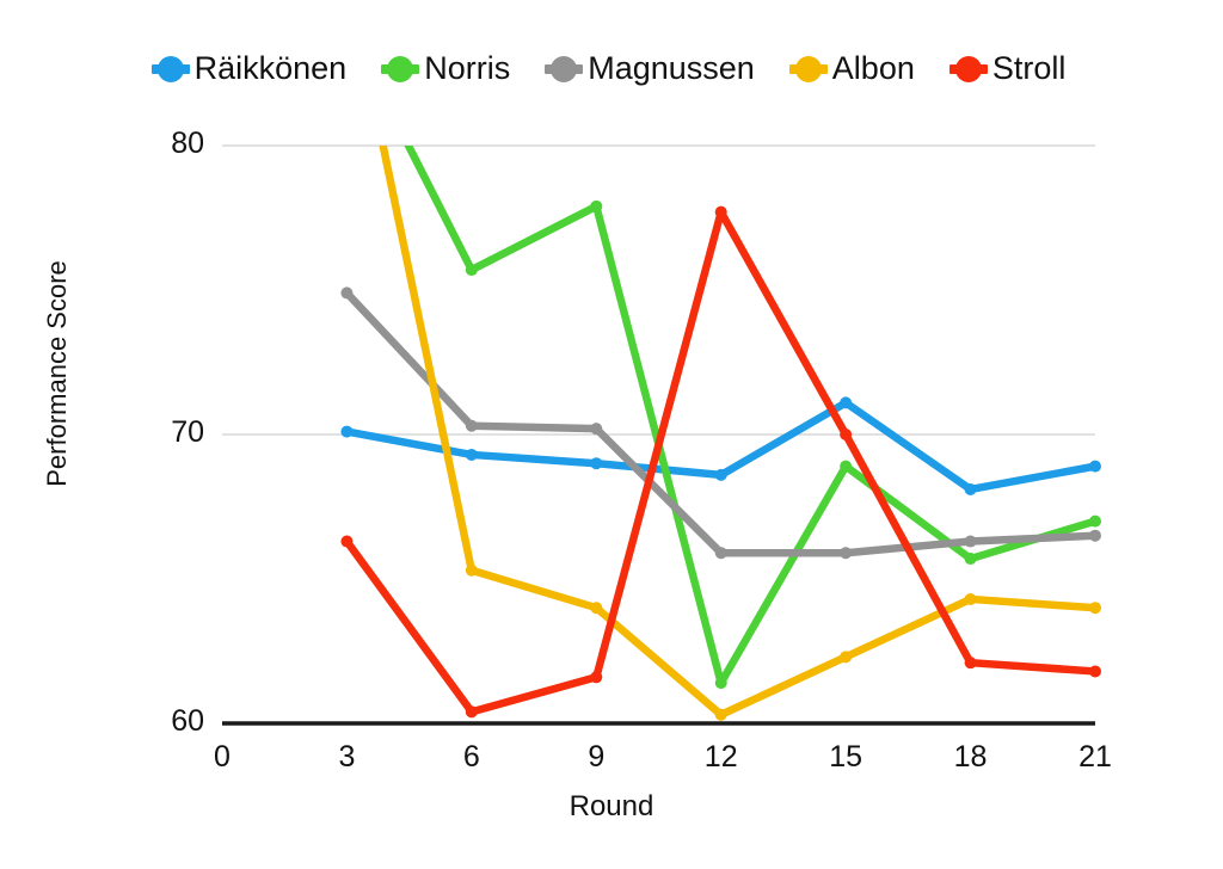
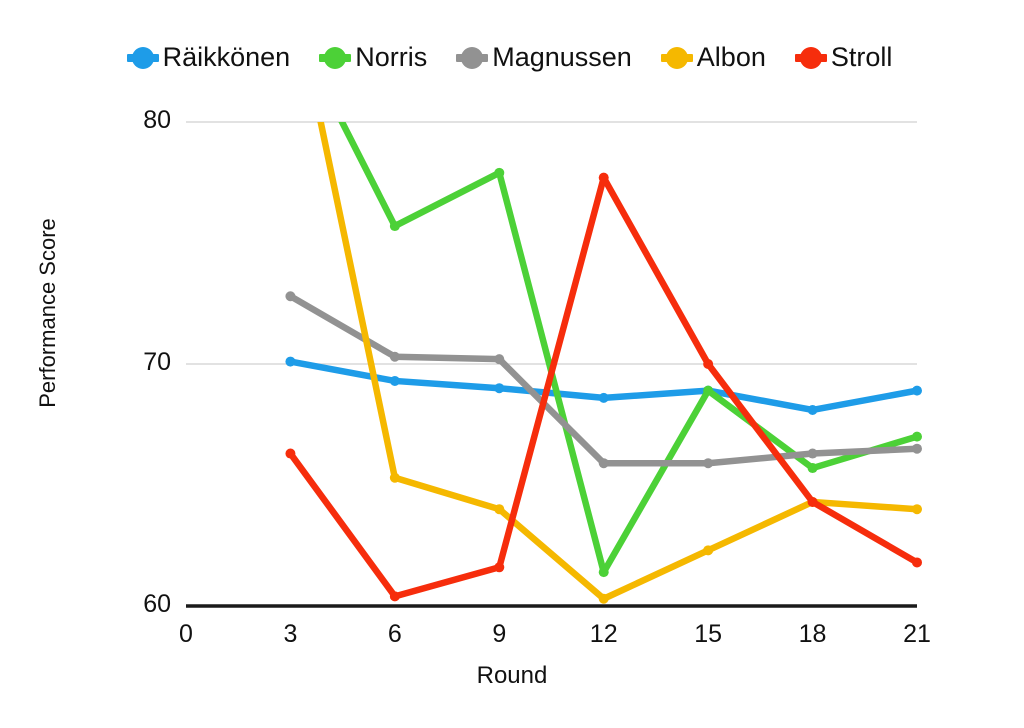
Magnussen/3: 74.9 -> 72.8
Räikkönen/15: 71.1 -> 68.9
Stroll/18: 62.1 -> 64.3
